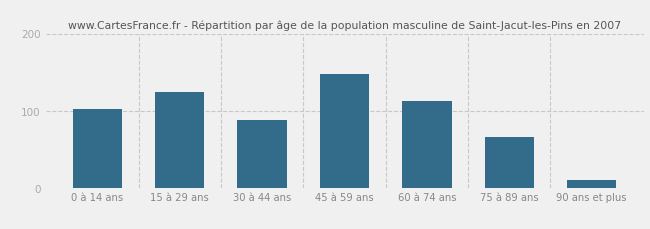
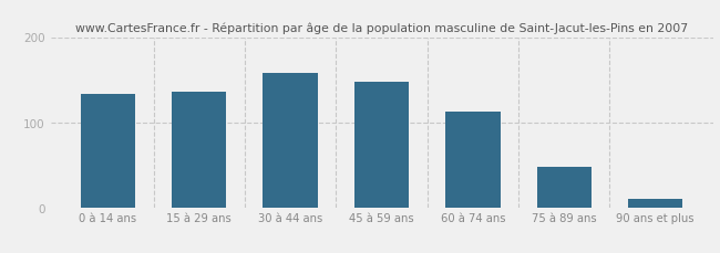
0 à 14 ans: 102 -> 133
15 à 29 ans: 124 -> 136
30 à 44 ans: 88 -> 158
75 à 89 ans: 66 -> 47
